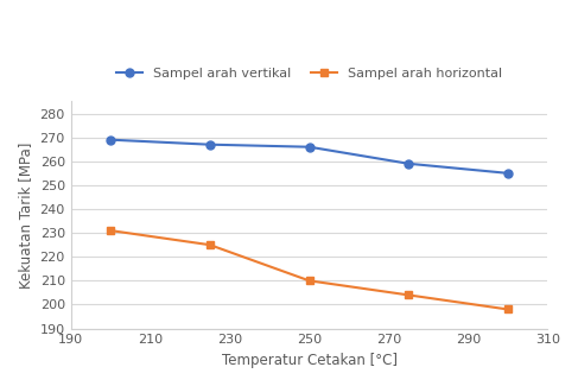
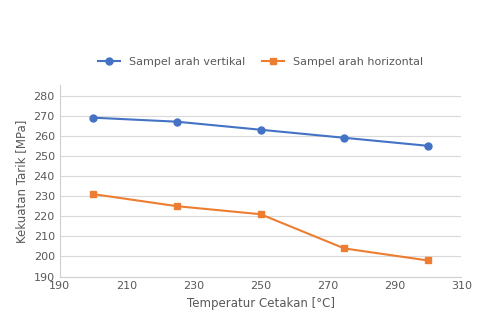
Sampel arah vertikal/250: 266 -> 263
Sampel arah horizontal/250: 210 -> 221
